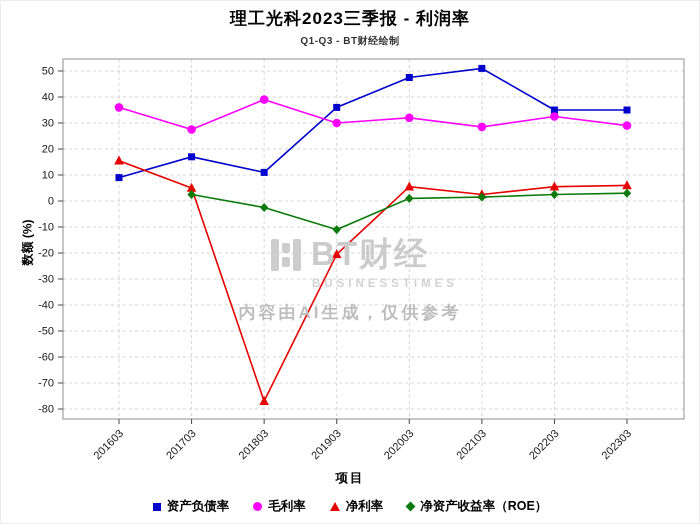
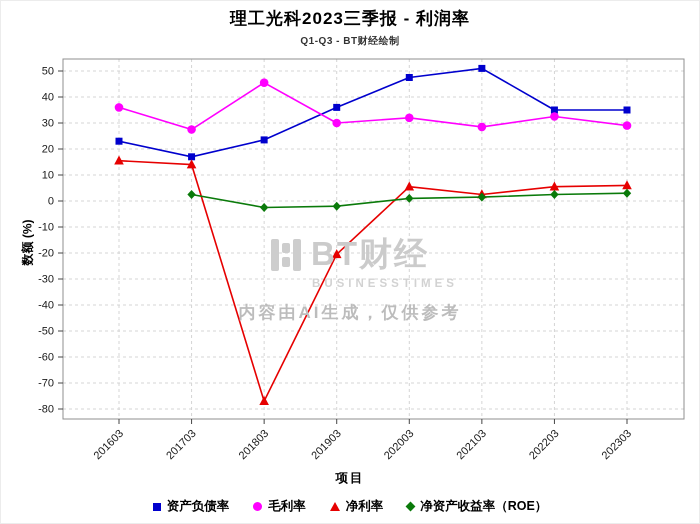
资产负债率/201603: 9 -> 23
净利率/201703: 5 -> 14
资产负债率/201803: 11 -> 24
毛利率/201803: 39 -> 46
净资产收益率（ROE）/201903: -11 -> -2
